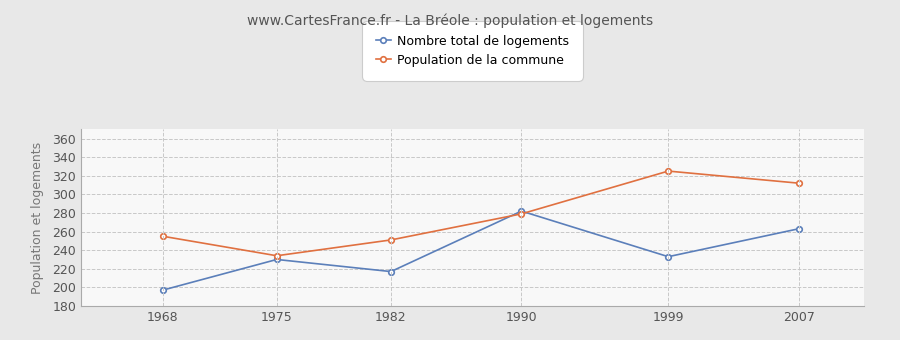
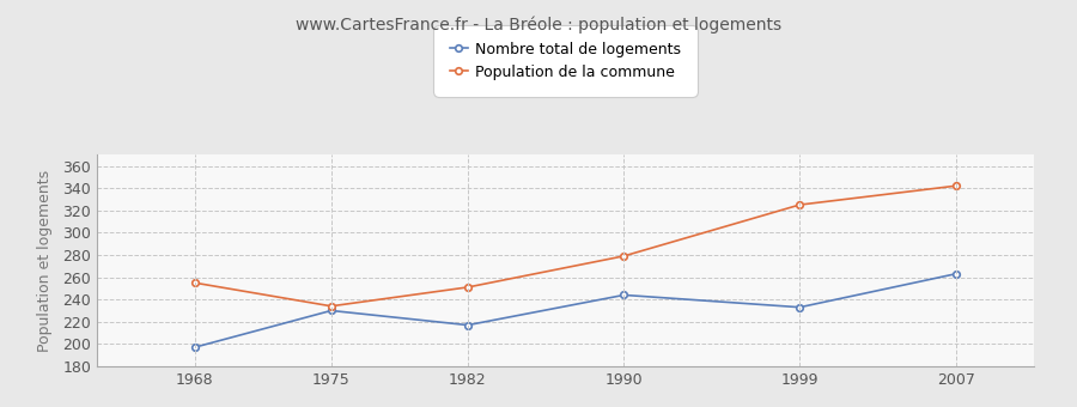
Nombre total de logements/1990: 282 -> 244
Population de la commune/2007: 312 -> 342
